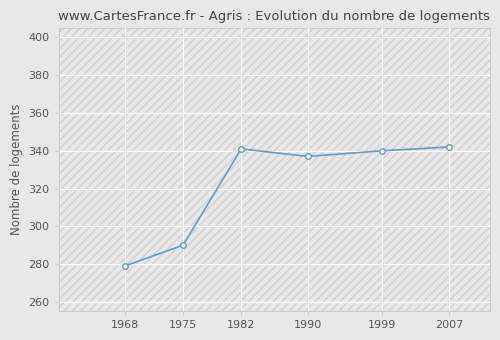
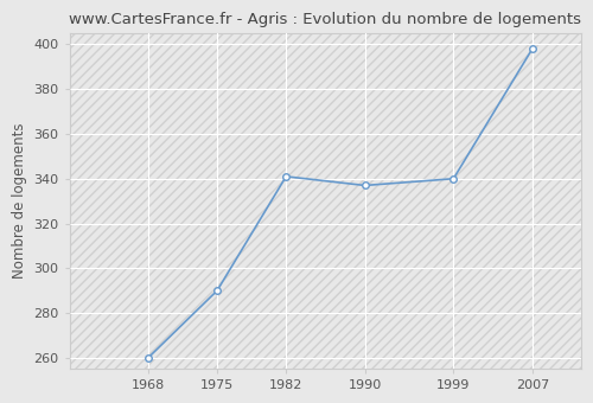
1968: 279 -> 260
2007: 342 -> 398
